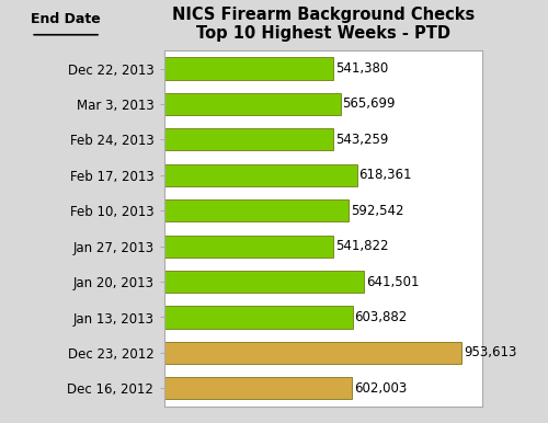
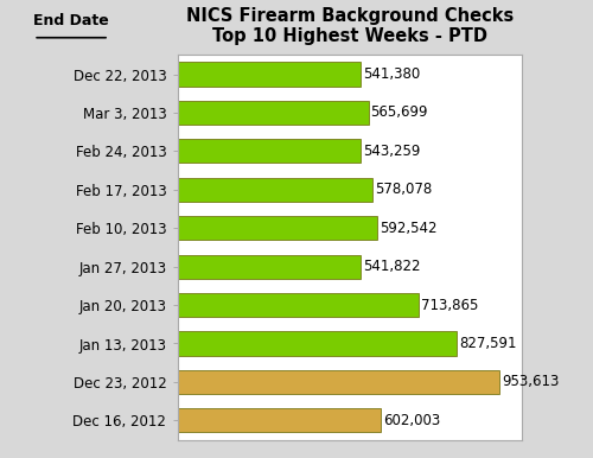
Feb 17, 2013: 618,361 -> 578,078
Jan 20, 2013: 641,501 -> 713,865
Jan 13, 2013: 603,882 -> 827,591
